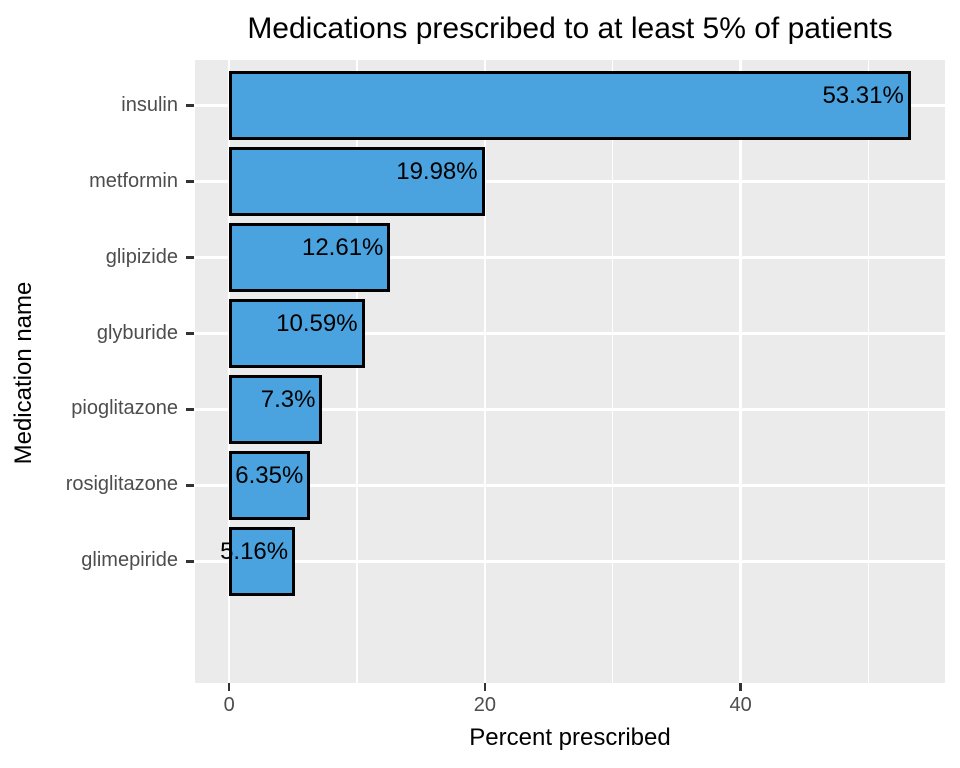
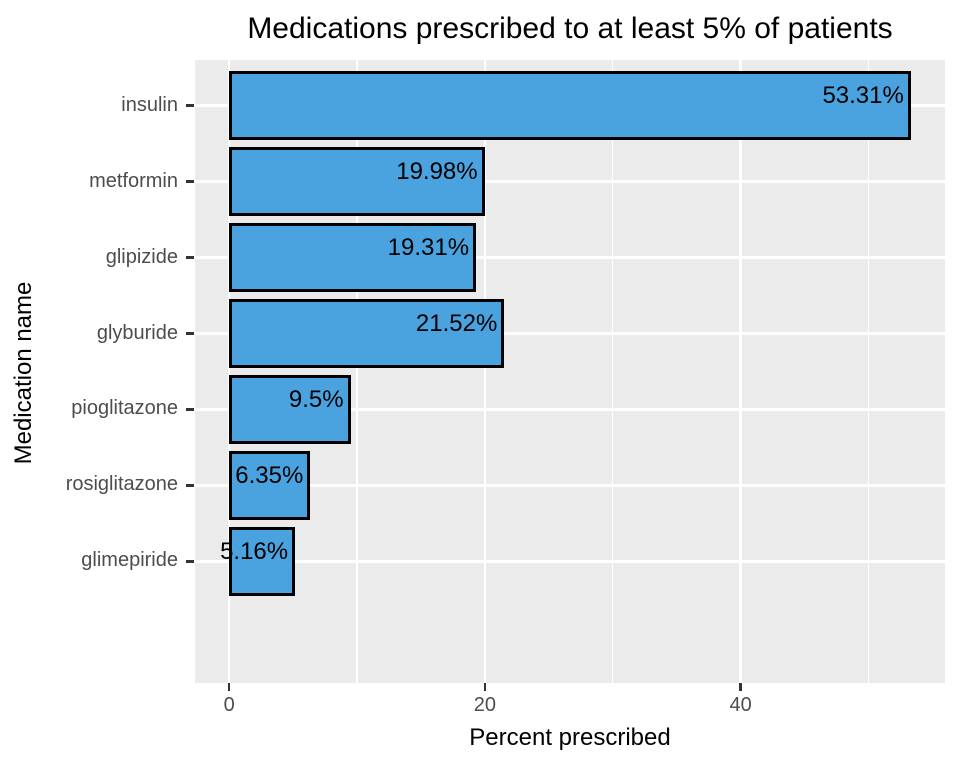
glipizide: 12.61% -> 19.31%
glyburide: 10.59% -> 21.52%
pioglitazone: 7.3% -> 9.5%
